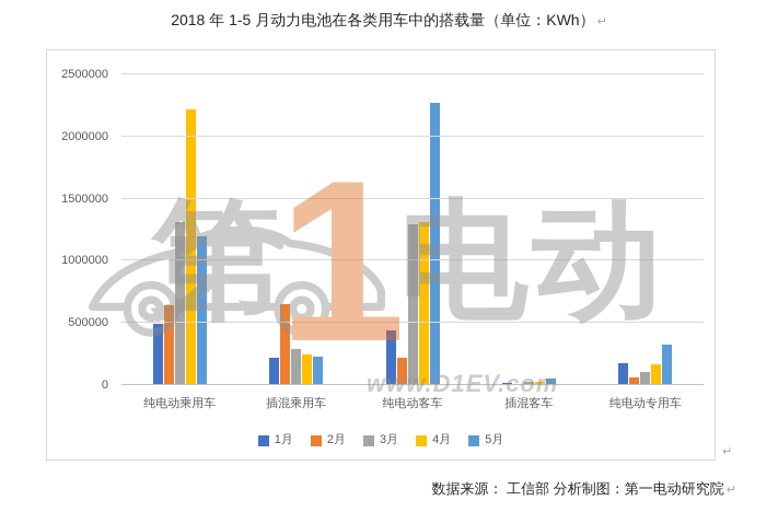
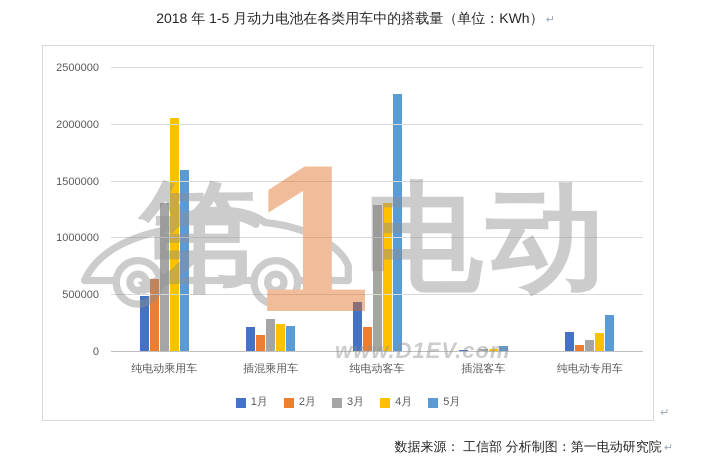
4月/纯电动乘用车: 2220000 -> 2060000
5月/纯电动乘用车: 1200000 -> 1600000
2月/插混乘用车: 650000 -> 150000
